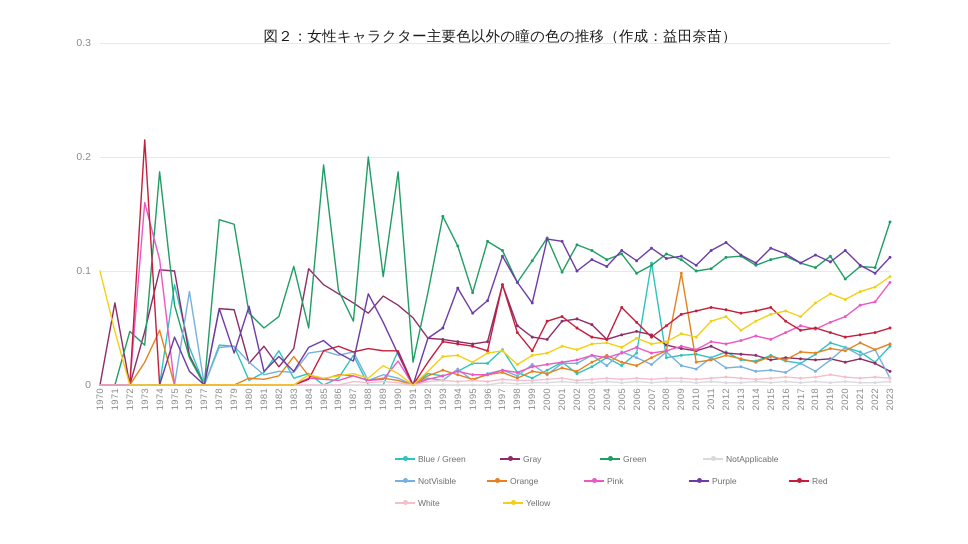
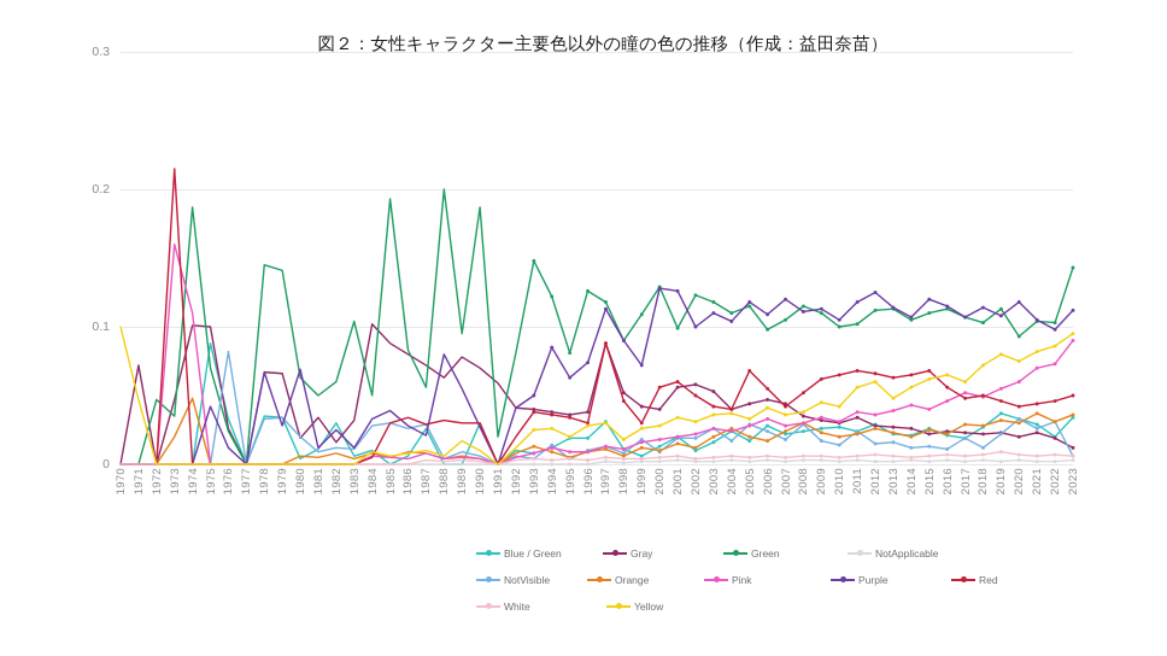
Orange/1983: 0.025 -> 0.004
Pink/1990: 0.021 -> 0.004
Blue / Green/2007: 0.107 -> 0.022
Orange/2009: 0.098 -> 0.023
